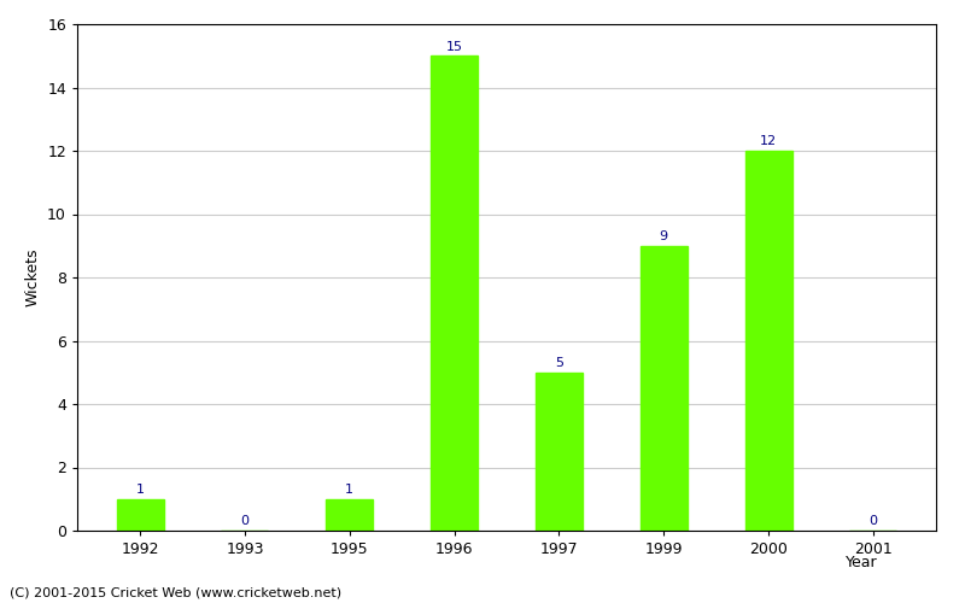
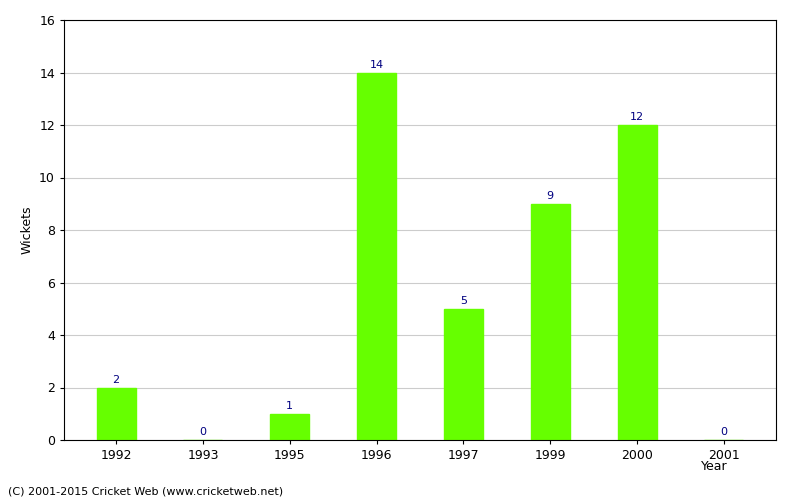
1992: 1 -> 2
1996: 15 -> 14
